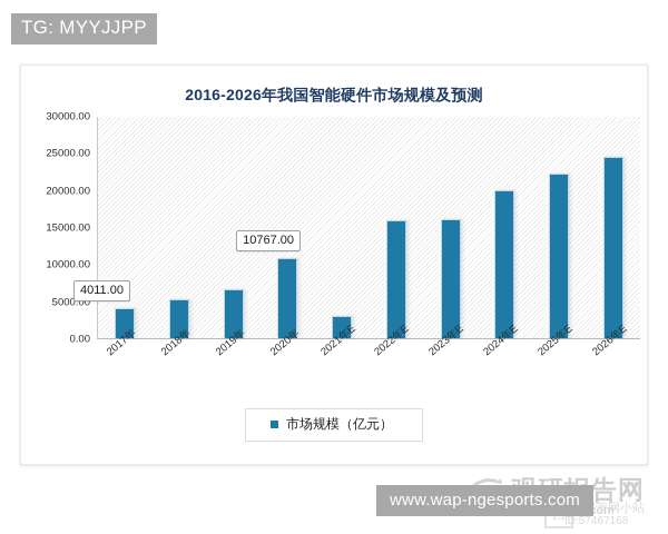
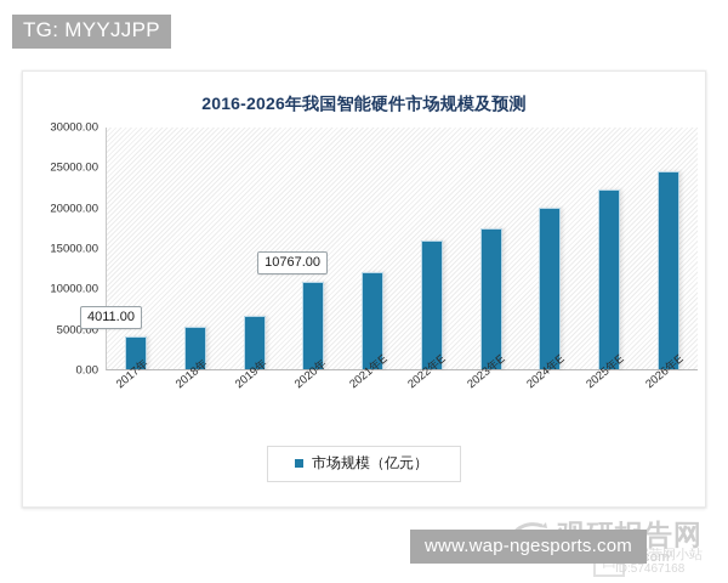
2021年E: 3000 -> 12000
2023年E: 16000 -> 17000
